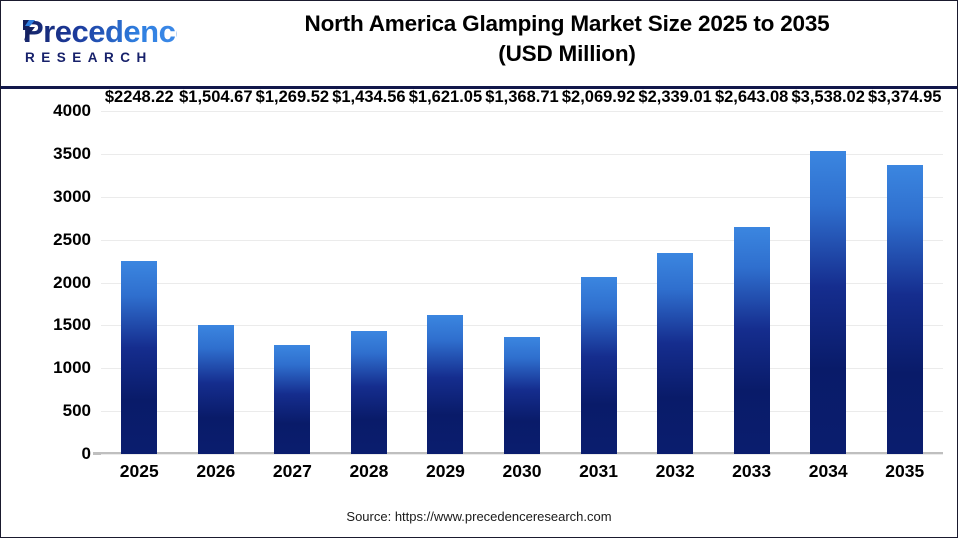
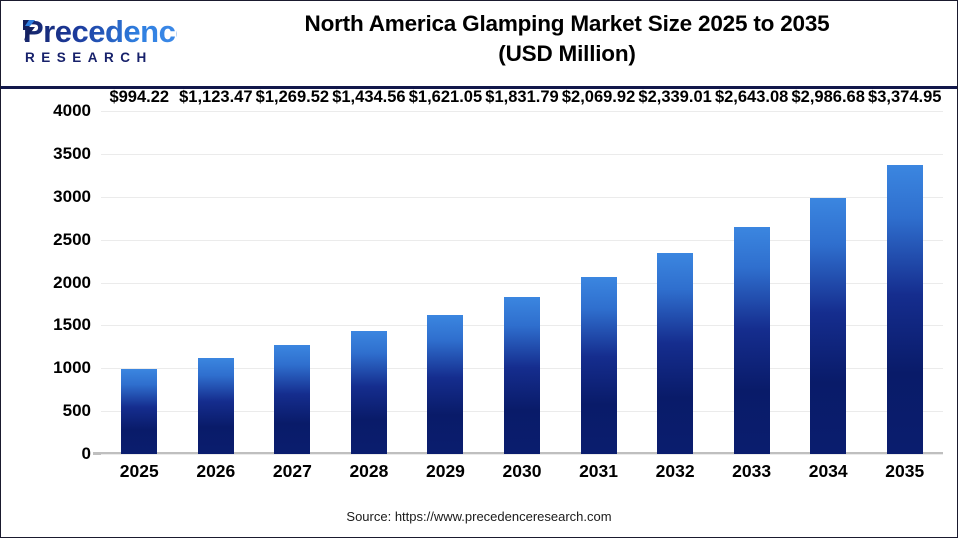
2025: $2248.22 -> $994.22
2026: $1,504.67 -> $1,123.47
2030: $1,368.71 -> $1,831.79
2034: $3,538.02 -> $2,986.68
